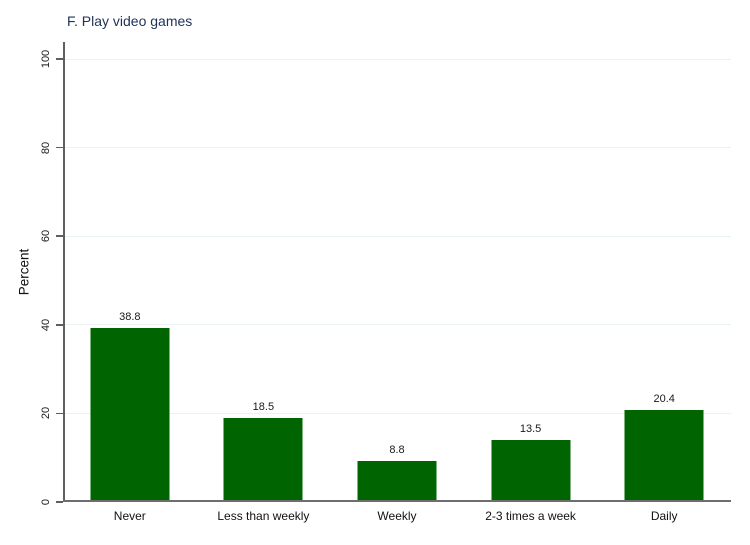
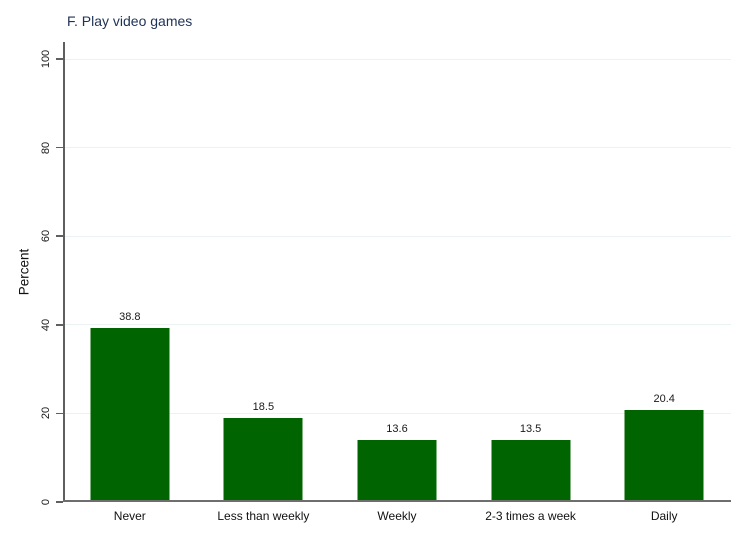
Weekly: 8.8 -> 13.6
